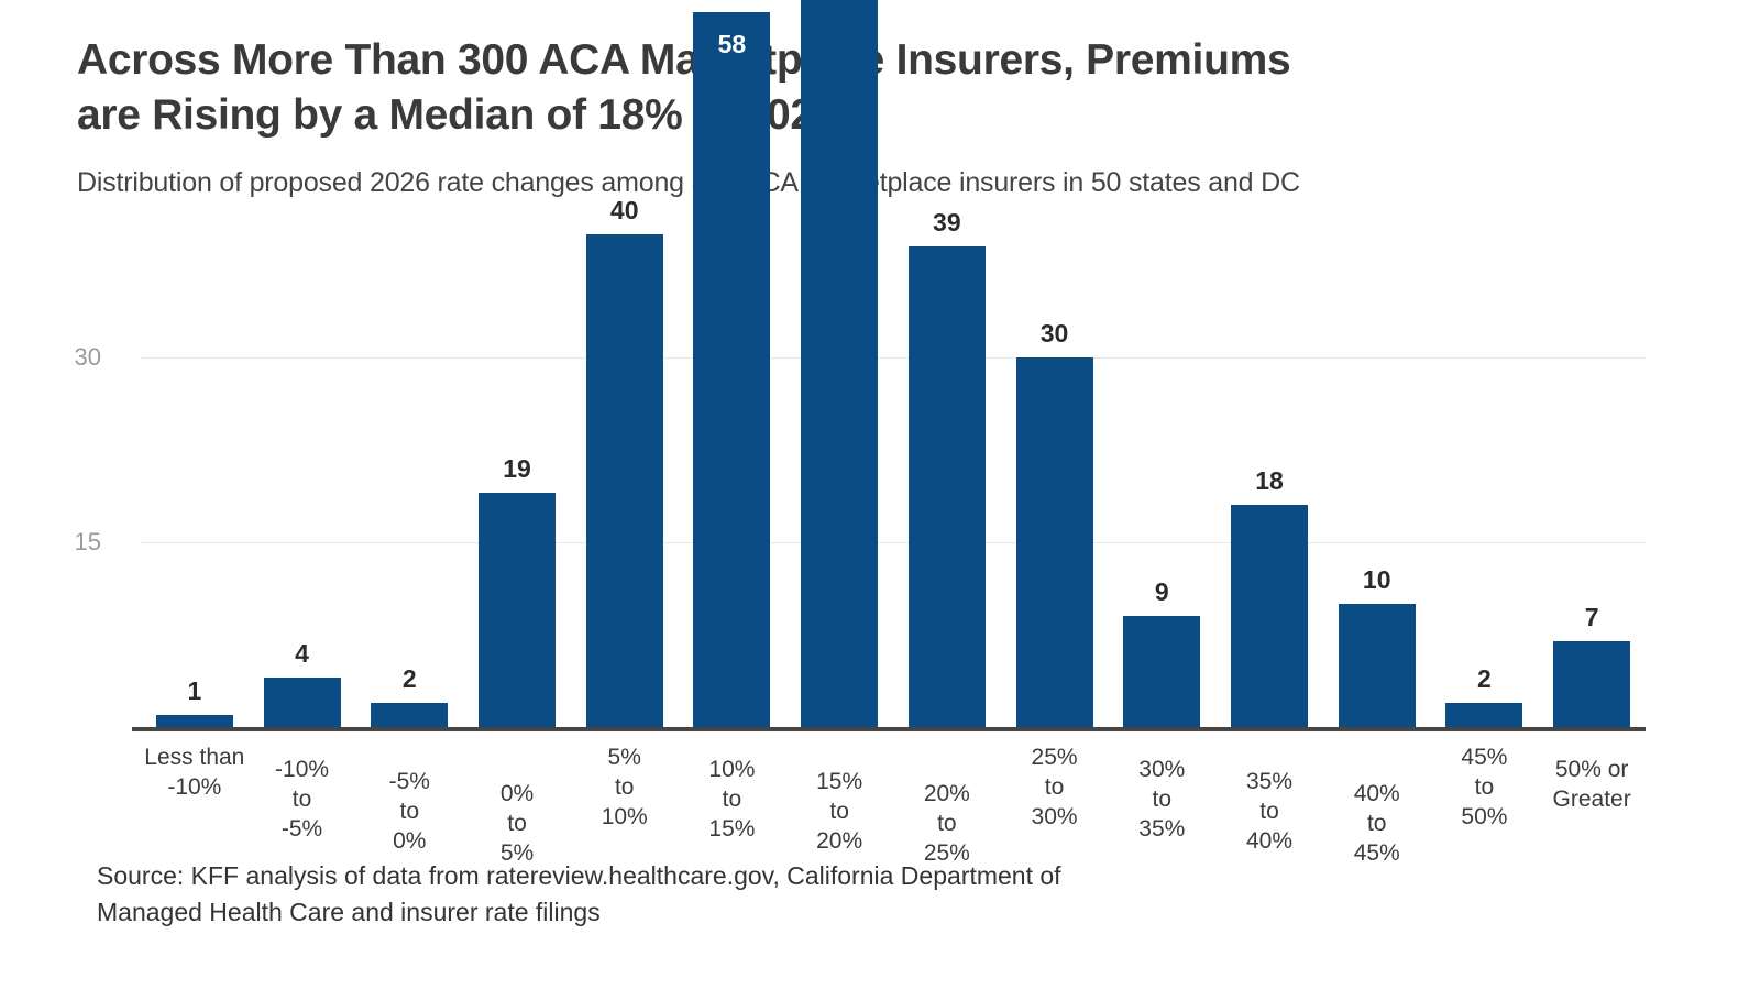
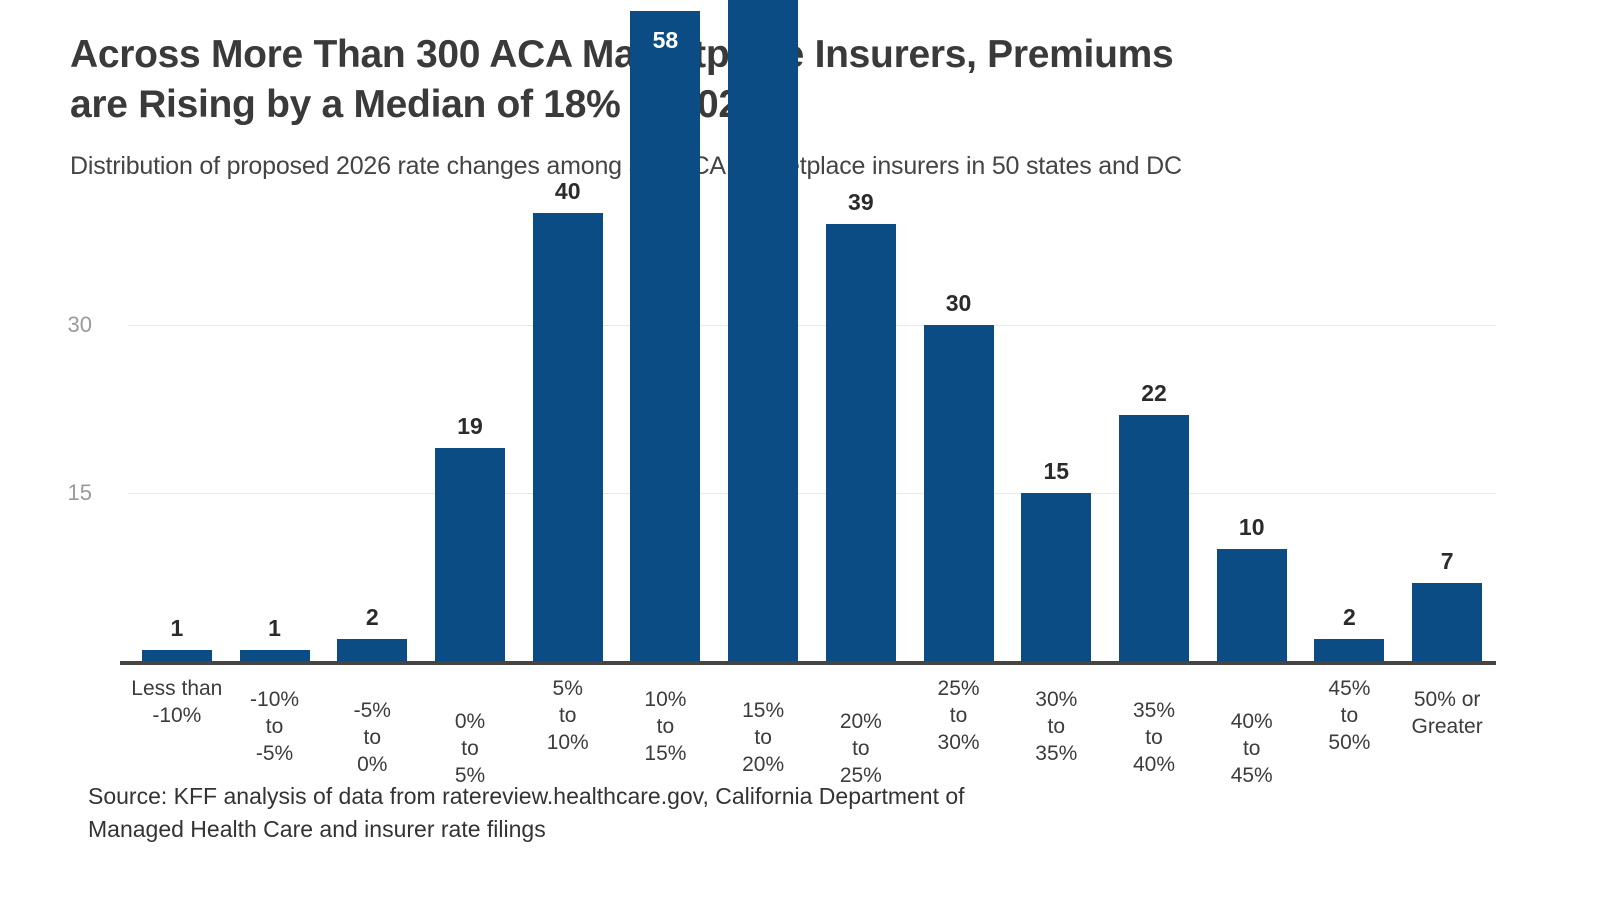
-10% to -5%: 4 -> 1
30% to 35%: 9 -> 15
35% to 40%: 18 -> 22
